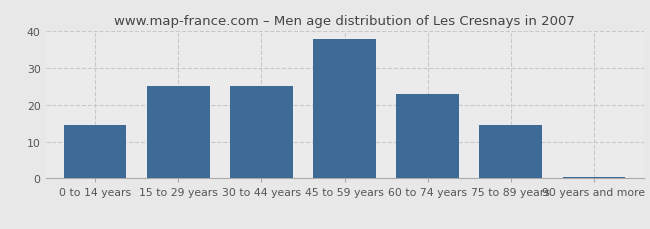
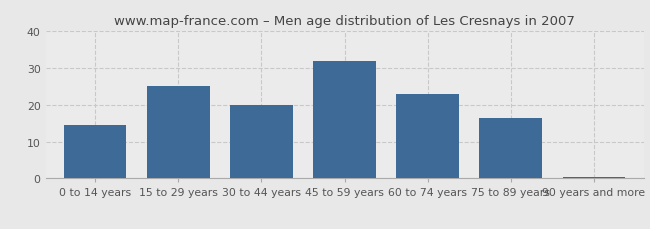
30 to 44 years: 25.0 -> 20.0
45 to 59 years: 38.0 -> 32.0
75 to 89 years: 14.5 -> 16.5
